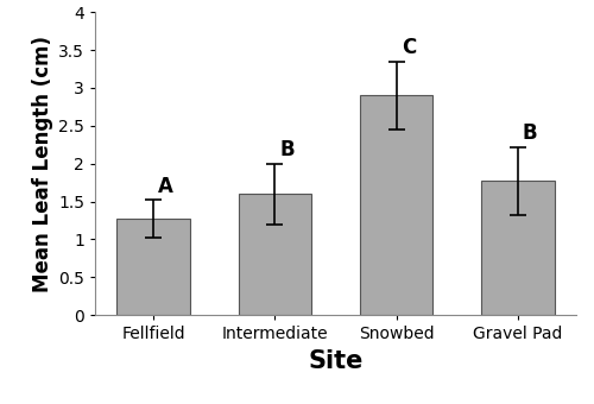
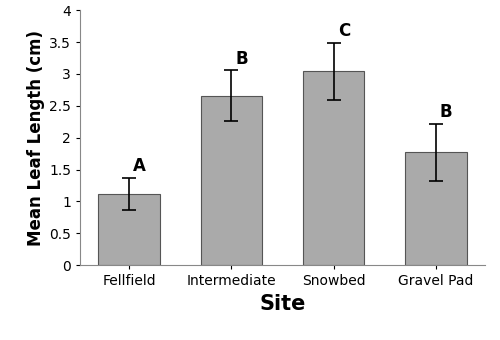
Fellfield: 1.27 -> 1.12
Intermediate: 1.60 -> 2.66
Snowbed: 2.90 -> 3.04
